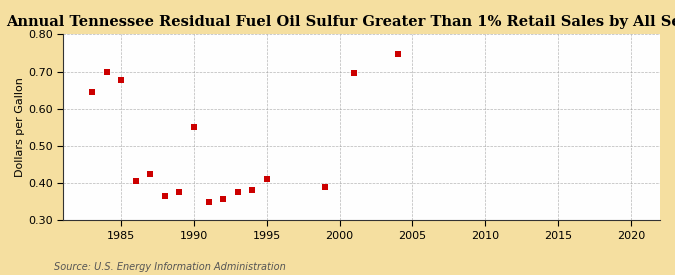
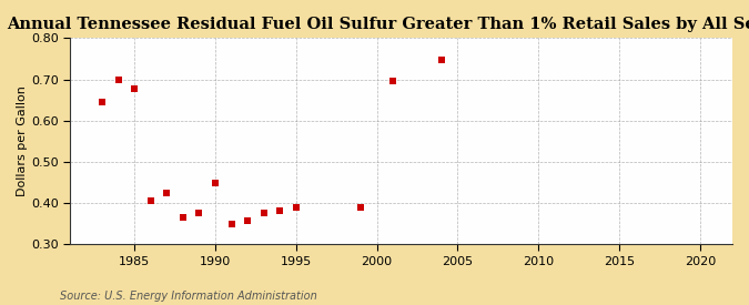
1990: 0.550 -> 0.450
1995: 0.410 -> 0.390
